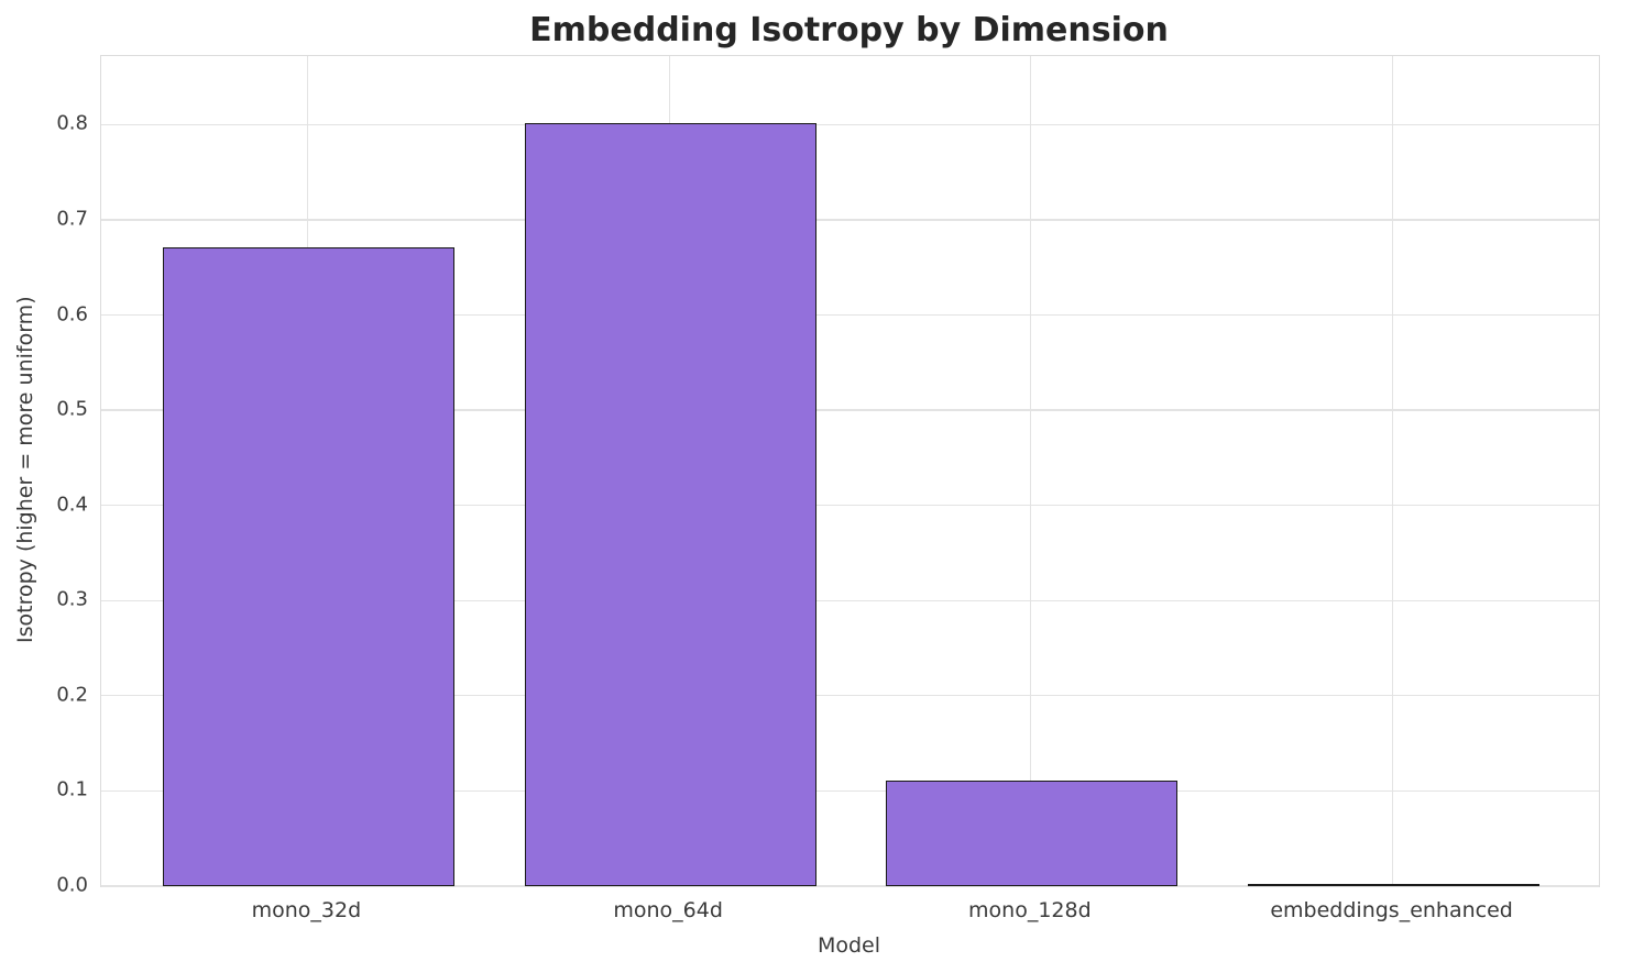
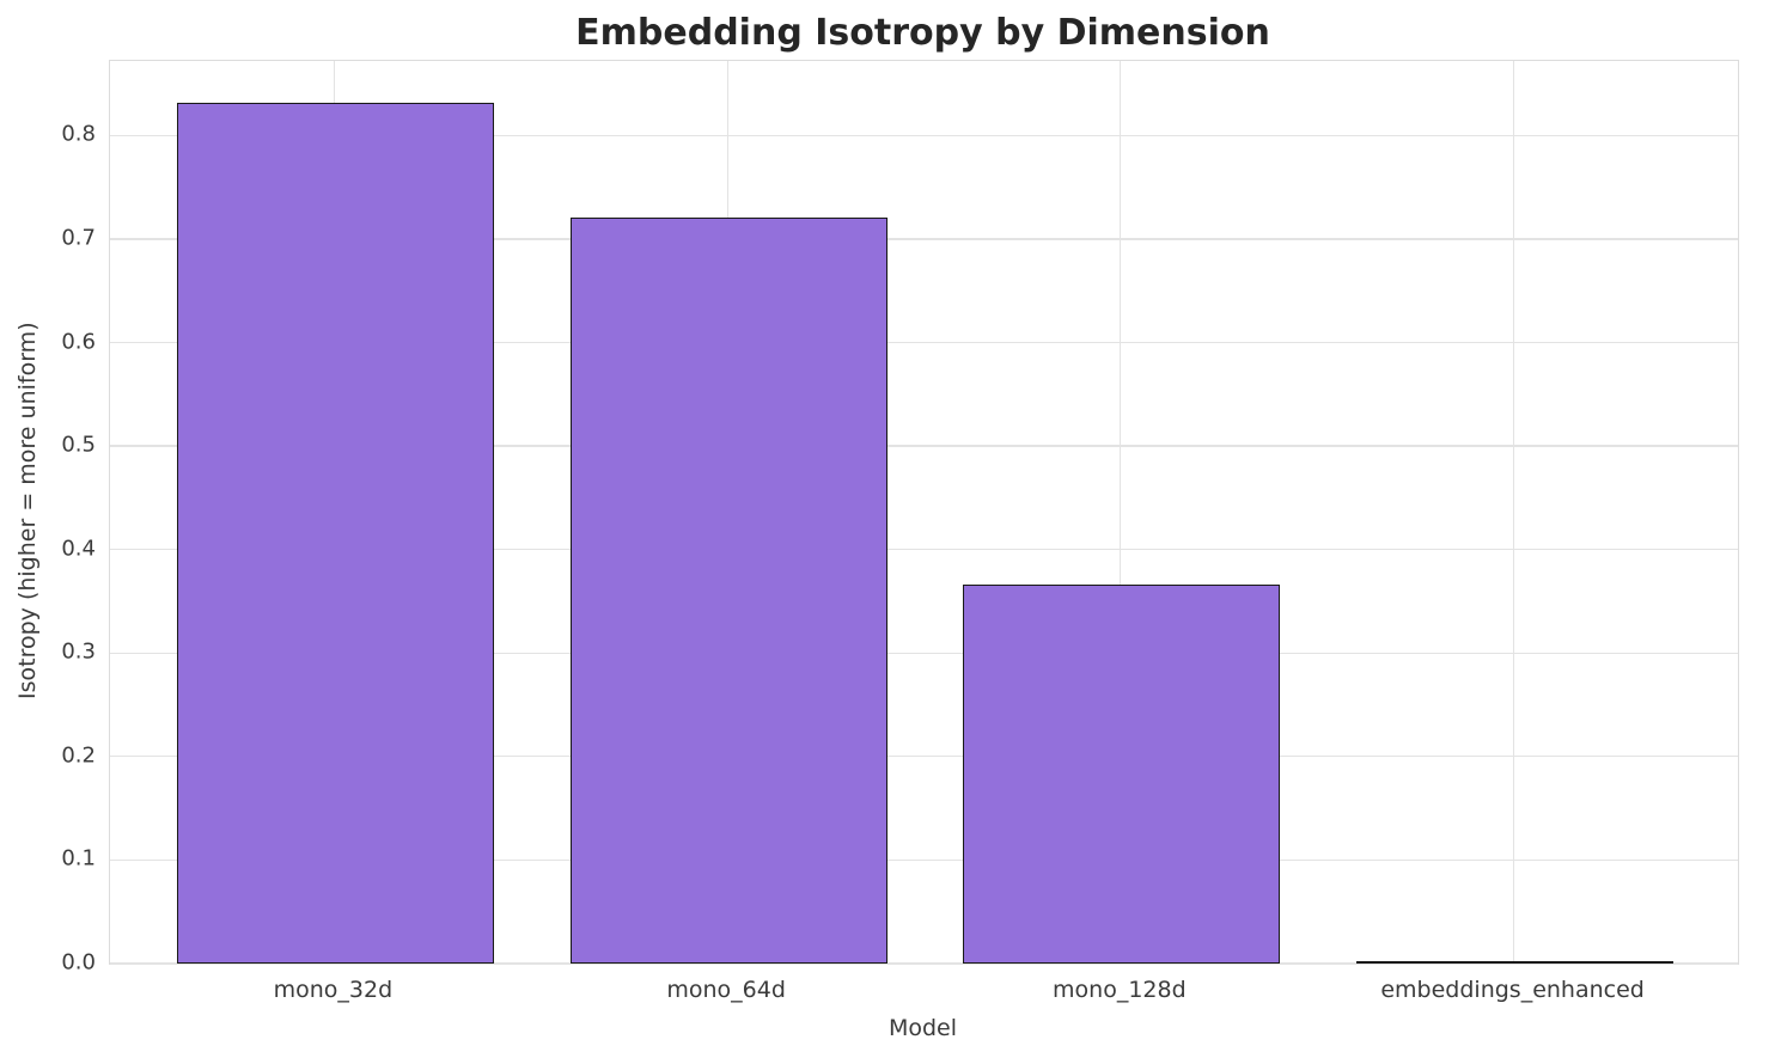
mono_32d: 0.67 -> 0.83
mono_64d: 0.80 -> 0.72
mono_128d: 0.11 -> 0.36
